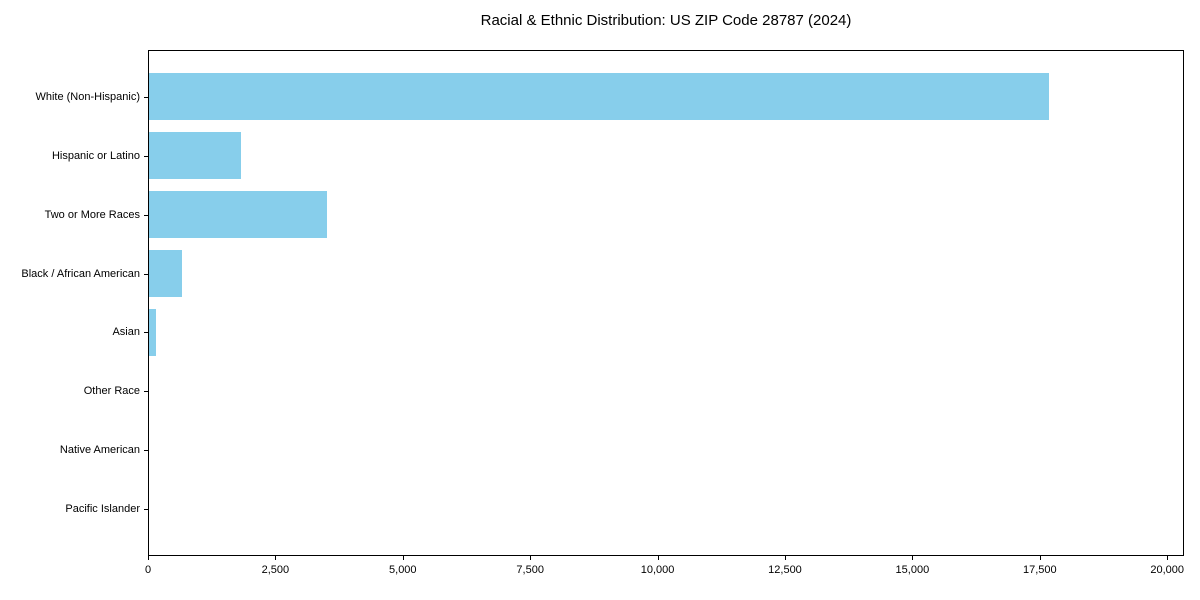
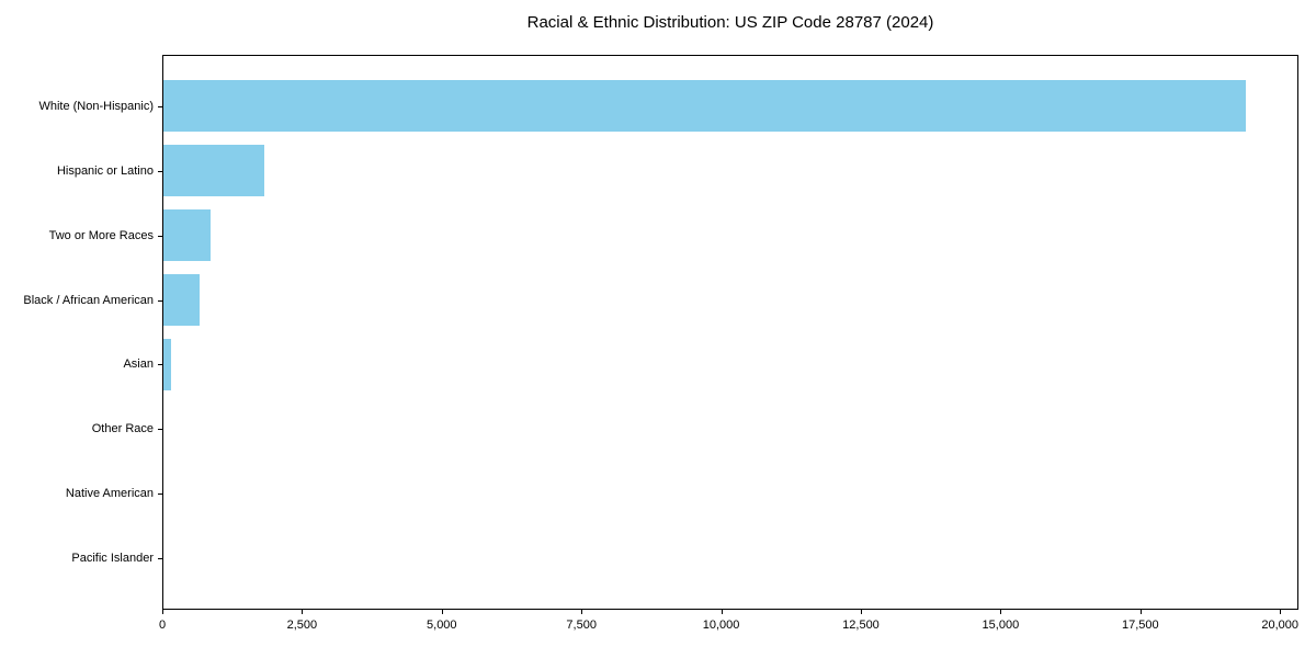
White (Non-Hispanic): 17700 -> 19400
Two or More Races: 3500 -> 800
